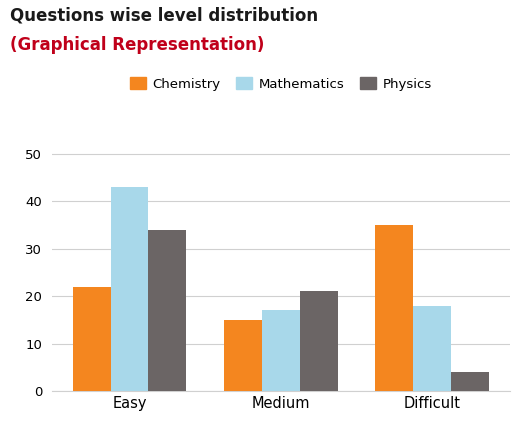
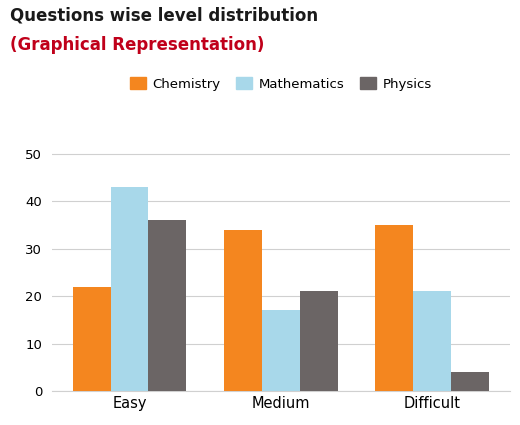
Physics/Easy: 34 -> 36
Chemistry/Medium: 15 -> 34
Mathematics/Difficult: 18 -> 21
